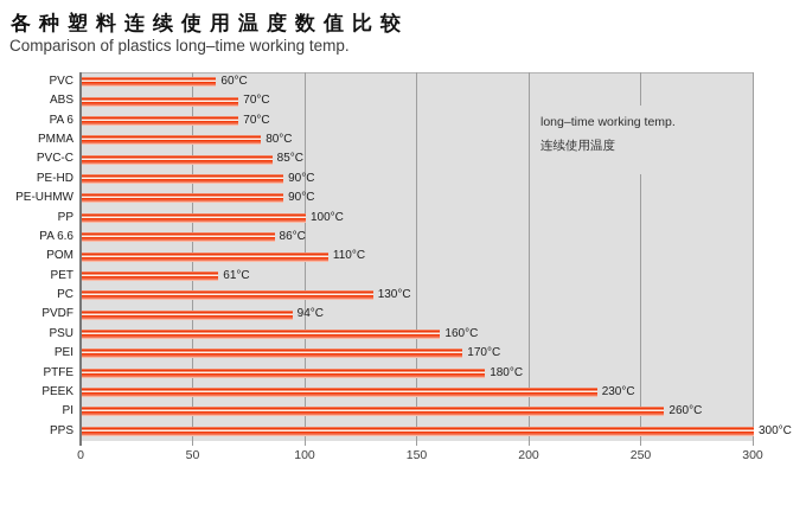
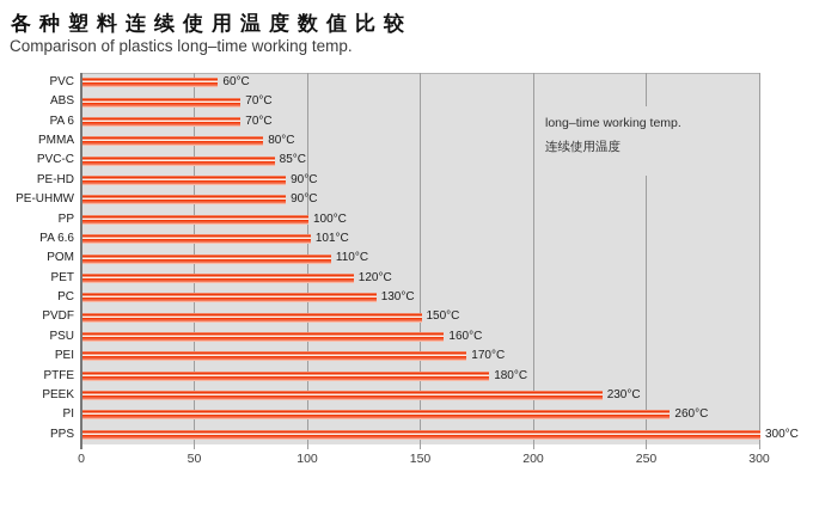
PA 6.6: 86°C -> 101°C
PET: 61°C -> 120°C
PVDF: 94°C -> 150°C
